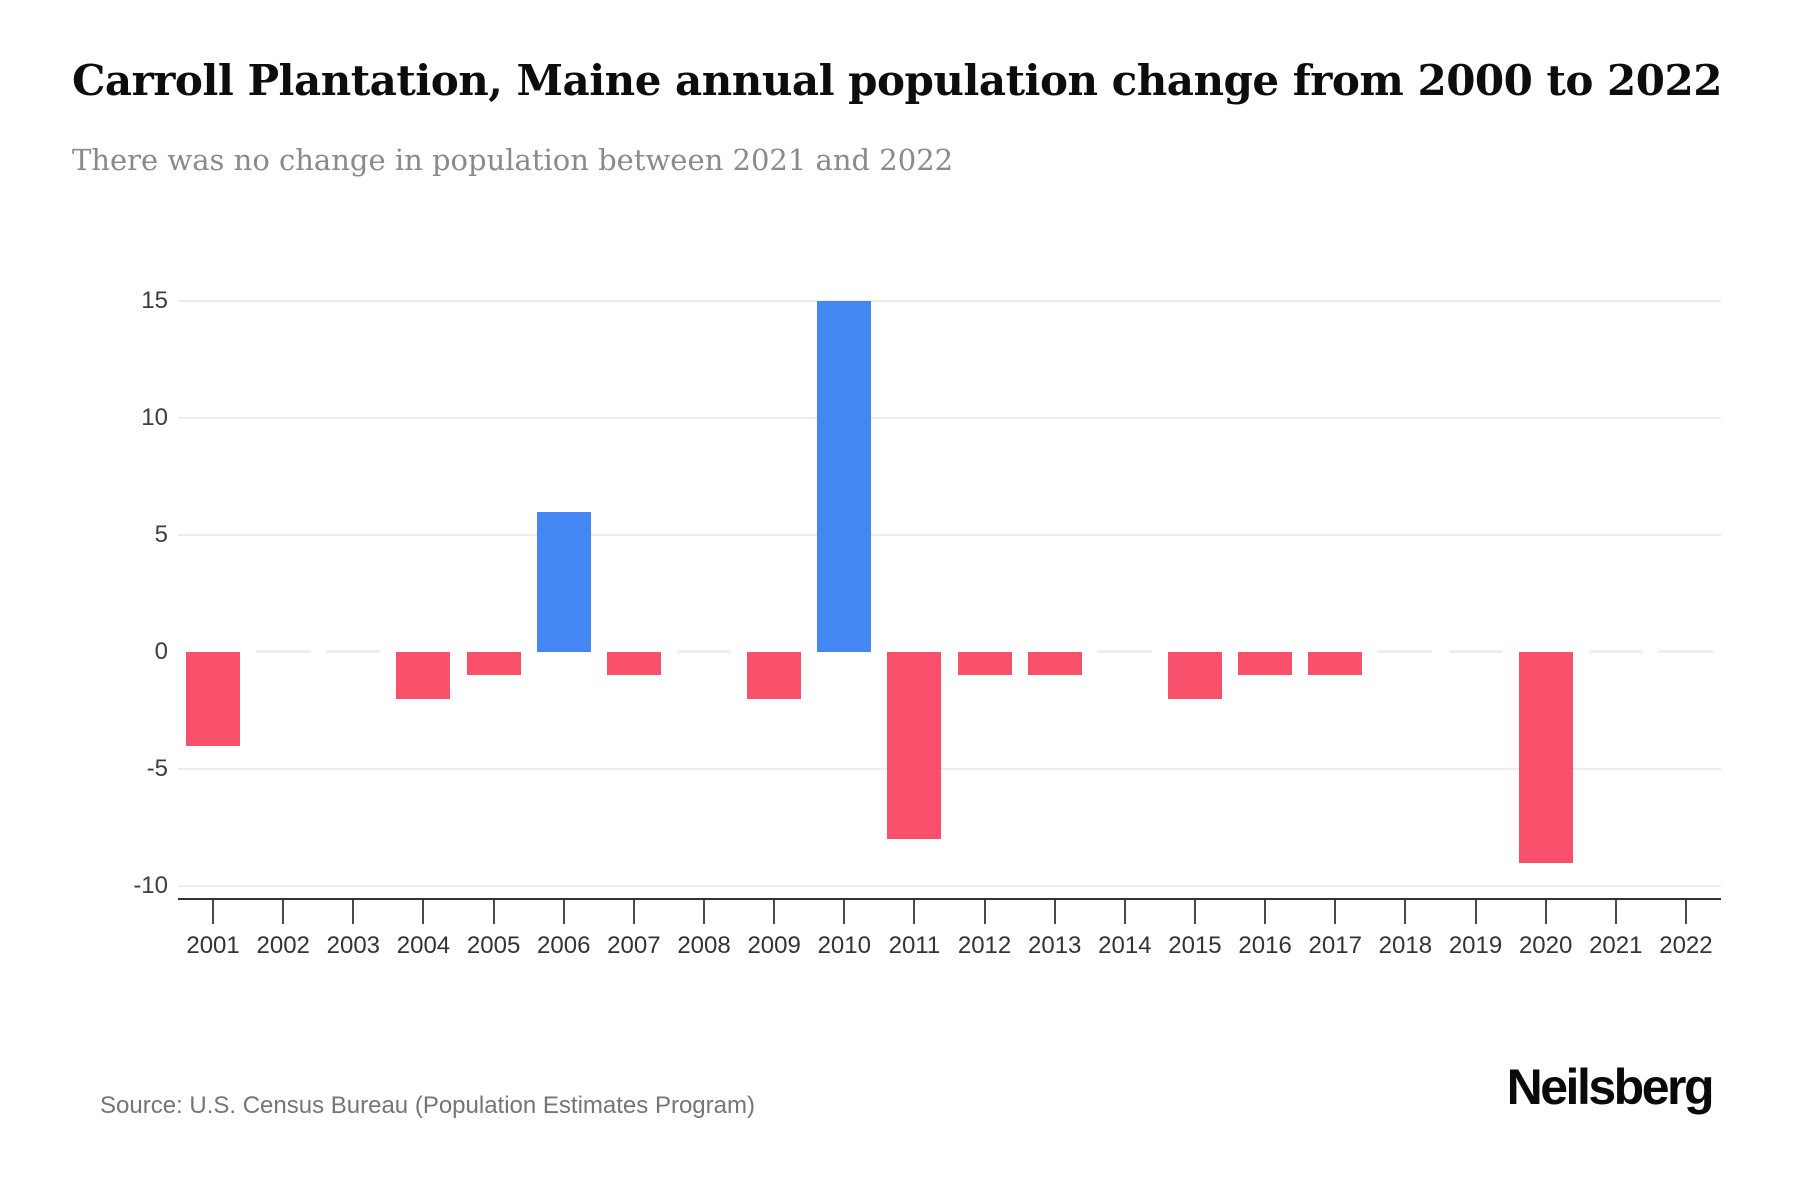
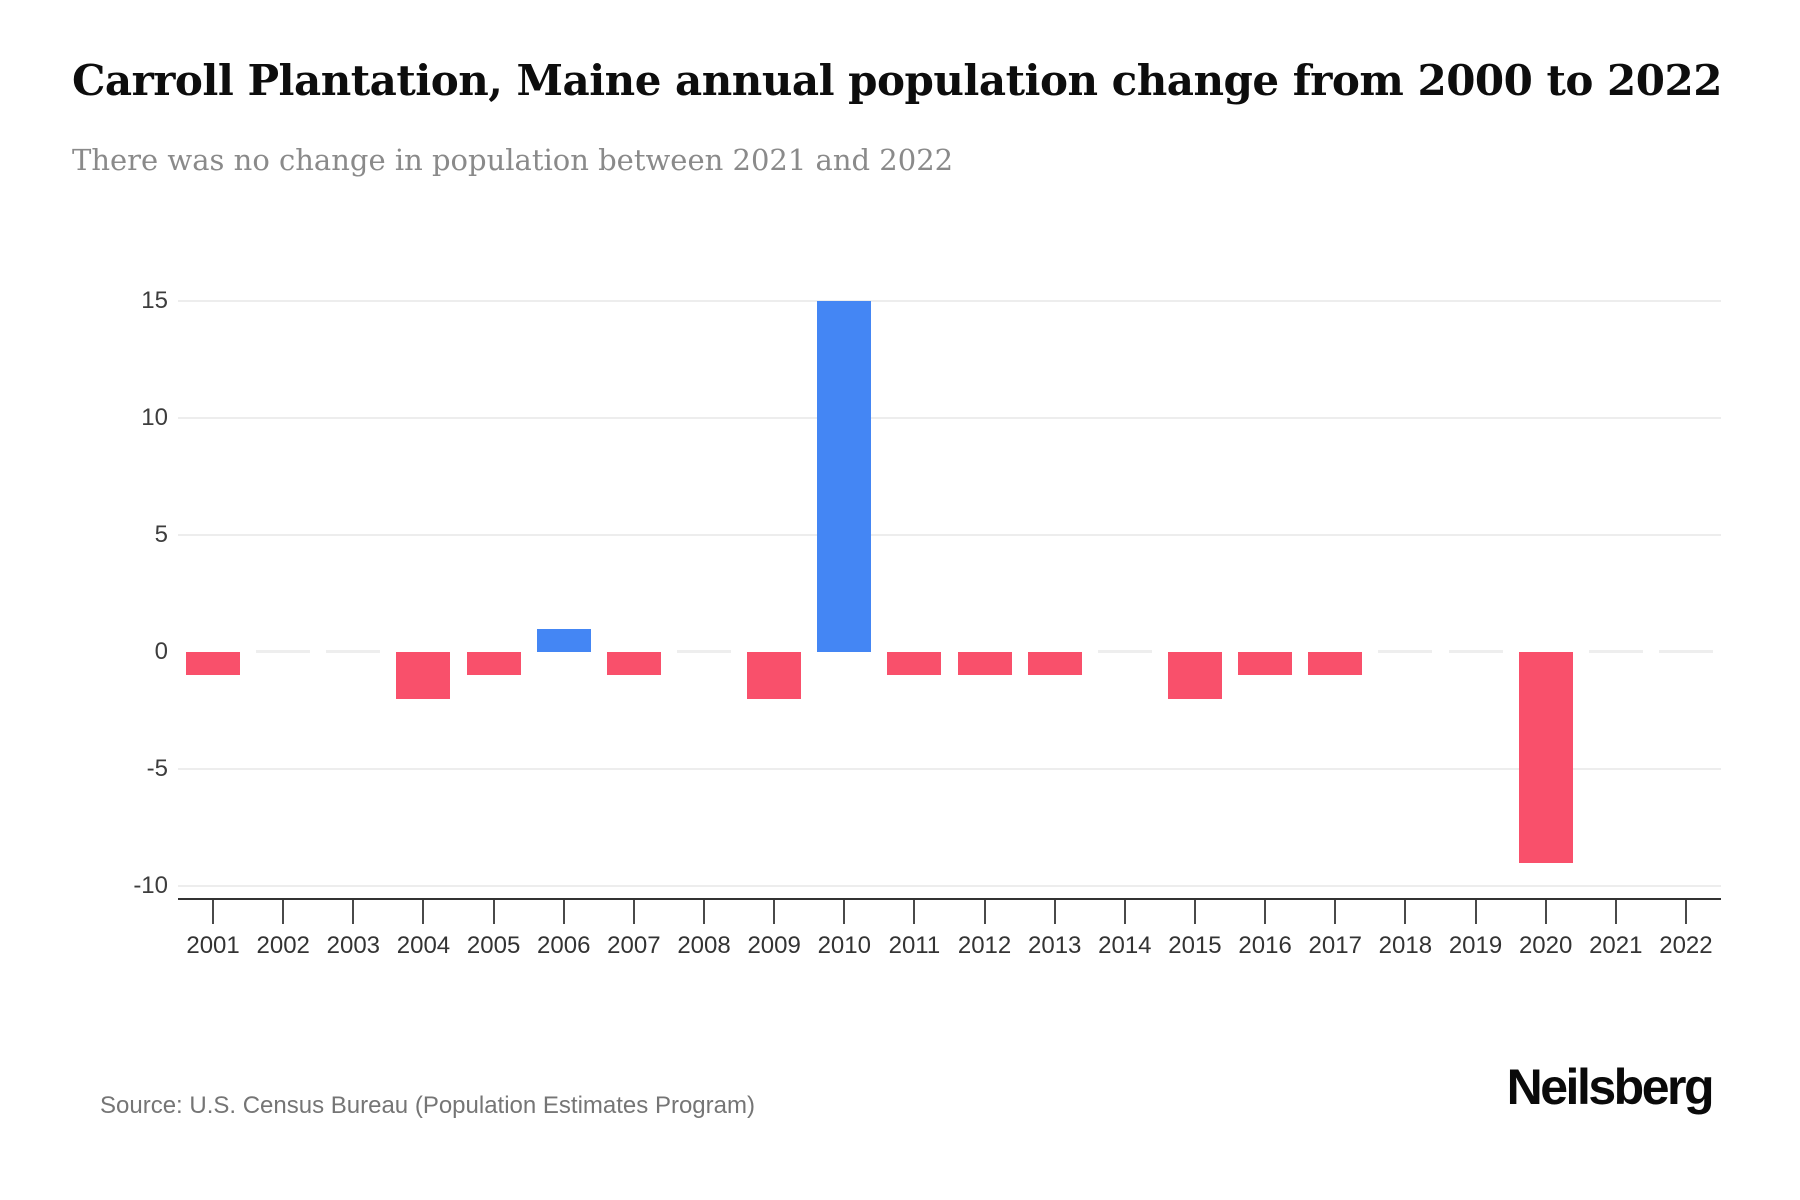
2001: -4 -> -1
2006: 6 -> 1
2011: -8 -> -1
